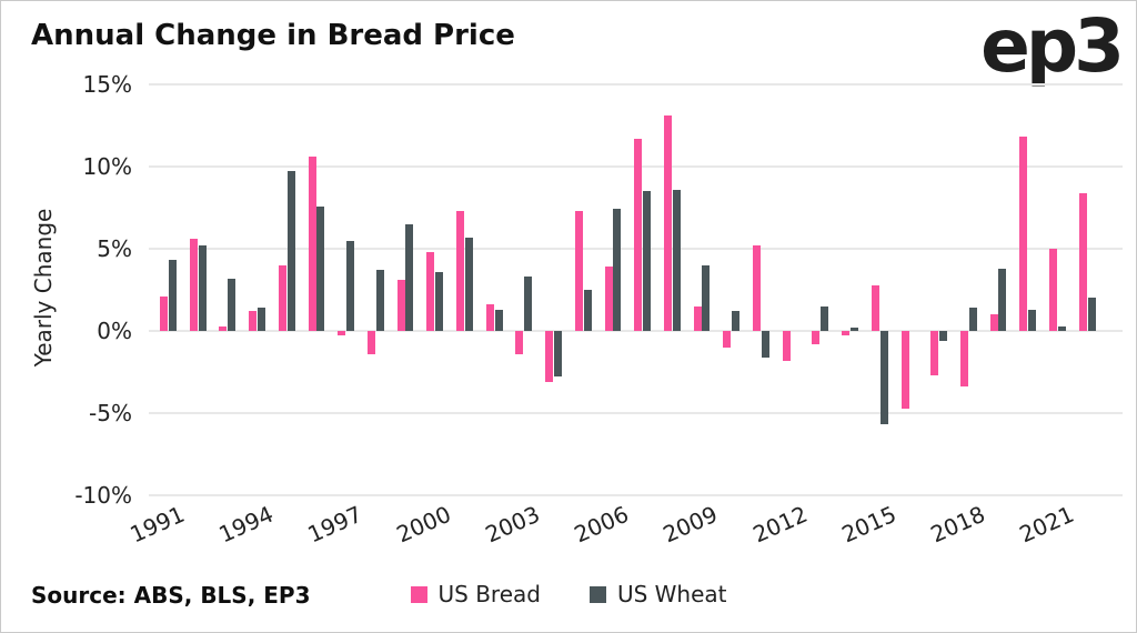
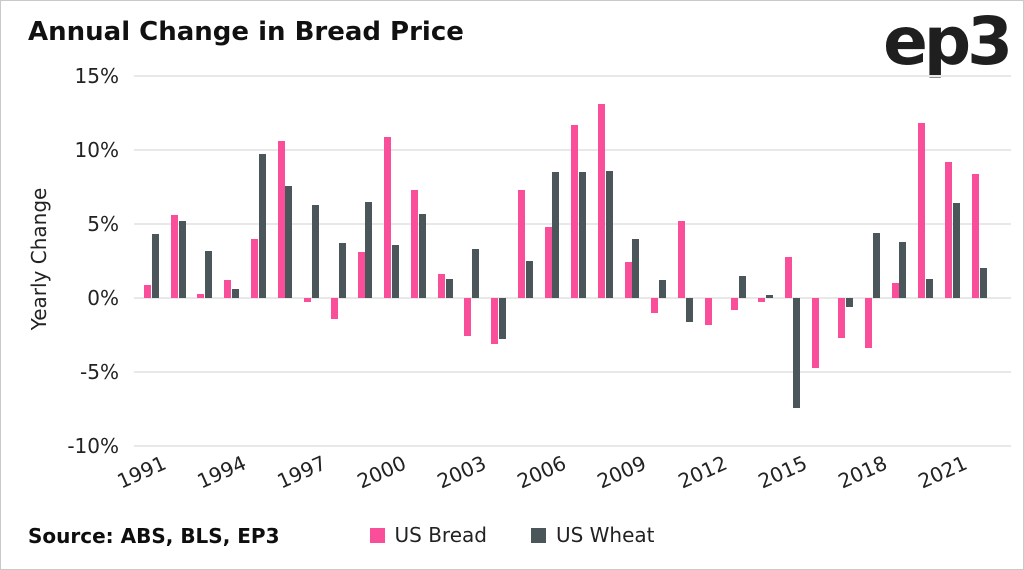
US Bread/1991: 2.1% -> 0.9%
US Wheat/1994: 1.4% -> 0.6%
US Wheat/1997: 5.5% -> 6.3%
US Bread/2000: 4.8% -> 10.9%
US Bread/2003: -1.4% -> -2.6%
US Bread/2006: 3.9% -> 4.8%
US Wheat/2006: 7.4% -> 8.5%
US Bread/2009: 1.5% -> 2.4%
US Wheat/2015: -5.7% -> -7.4%
US Wheat/2018: 1.4% -> 4.4%
US Bread/2021: 5.0% -> 9.2%
US Wheat/2021: 0.3% -> 6.4%
